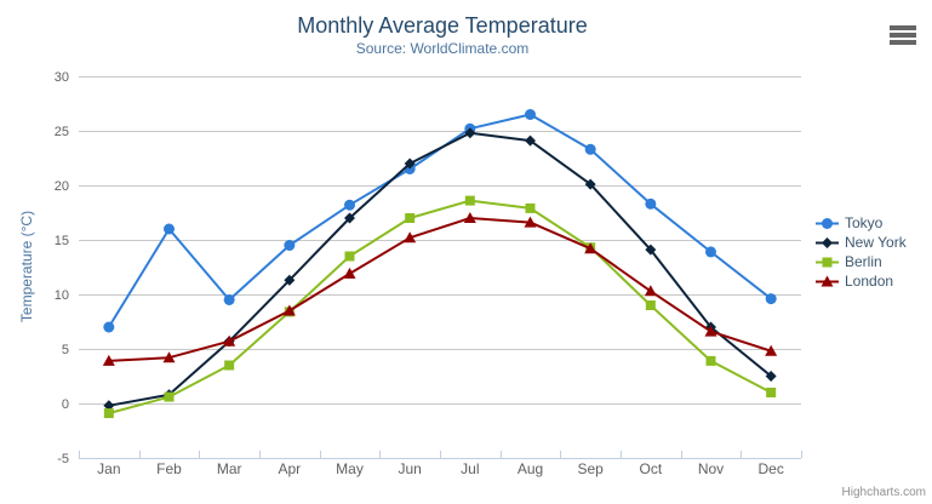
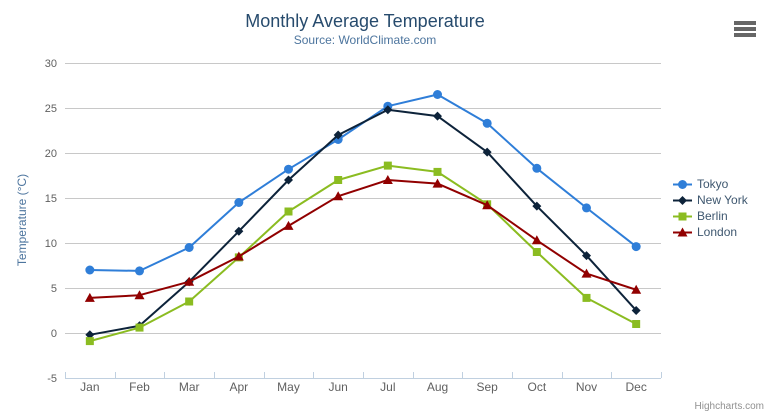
Tokyo/Feb: 16 -> 7
New York/Nov: 7 -> 9
